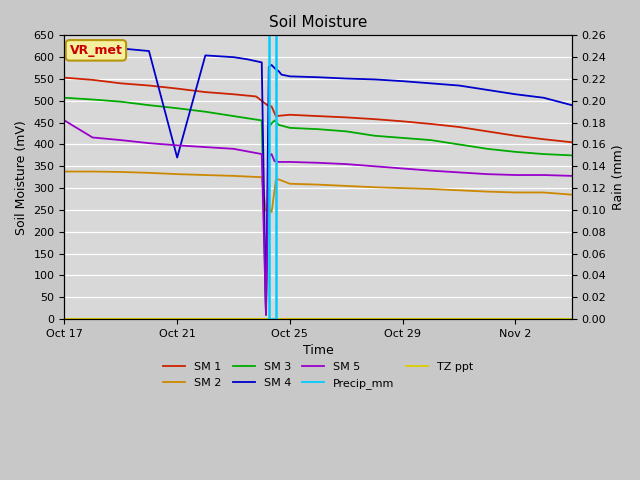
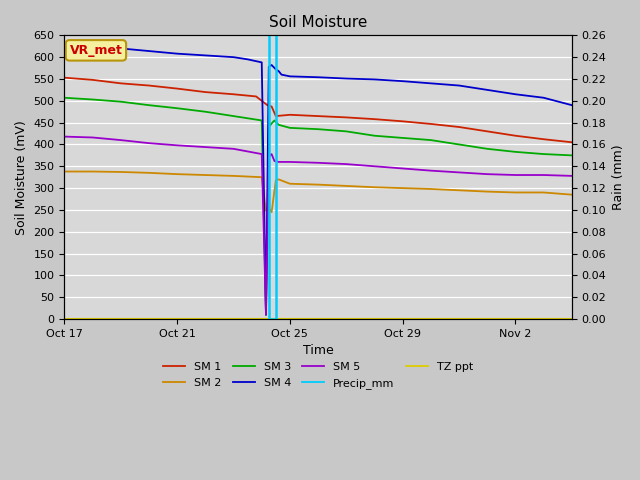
SM 5/Oct 17: 455 -> 418
SM 4/Oct 21: 370 -> 608
